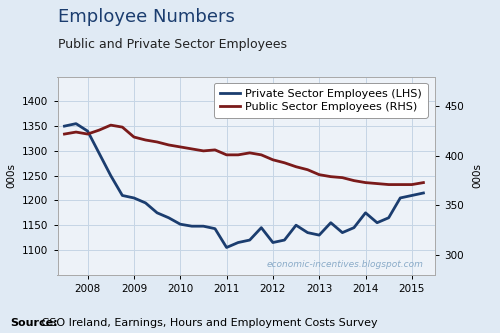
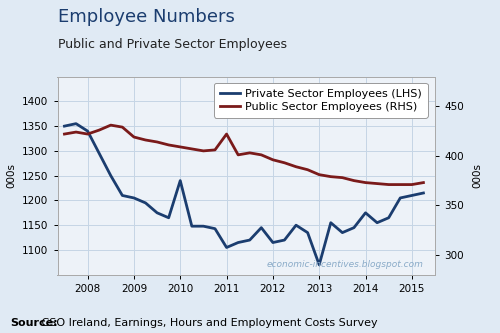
Private Sector Employees (LHS)/2010: 1152 -> 1240
Public Sector Employees (RHS)/2011: 401 -> 422
Private Sector Employees (LHS)/2013: 1130 -> 1070
